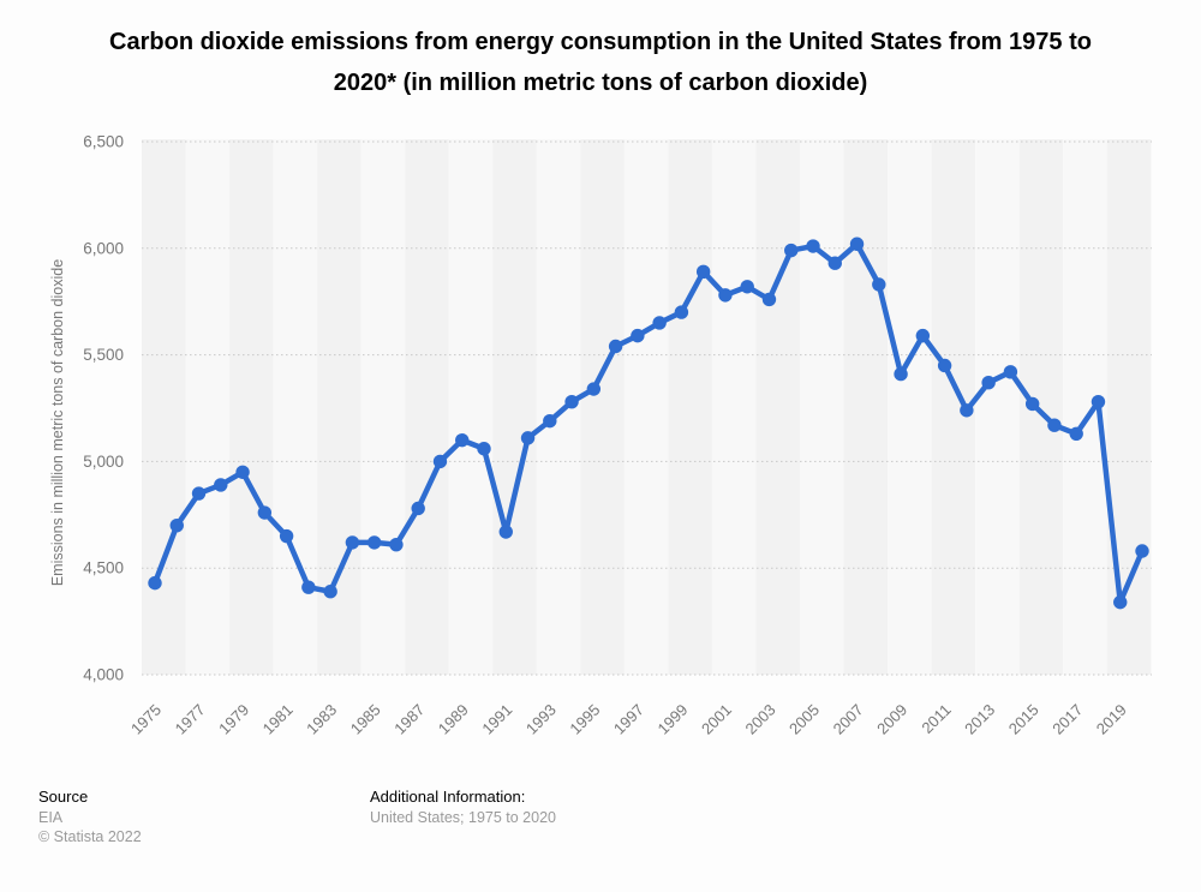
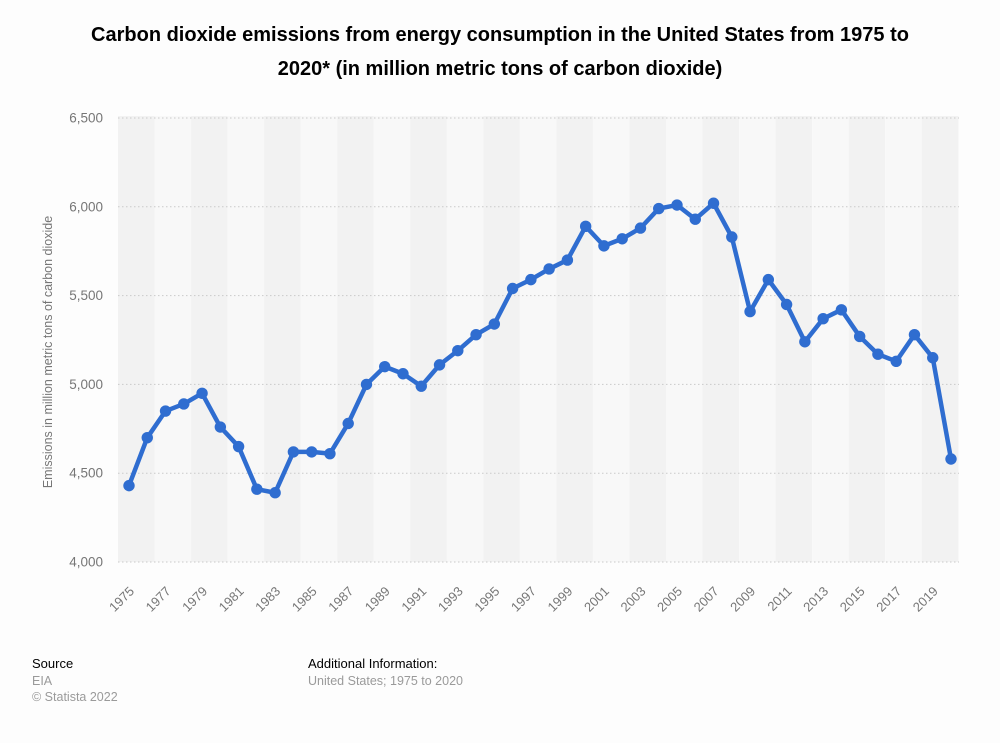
1991: 4670 -> 4990
2003: 5760 -> 5880
2019: 4340 -> 5150
